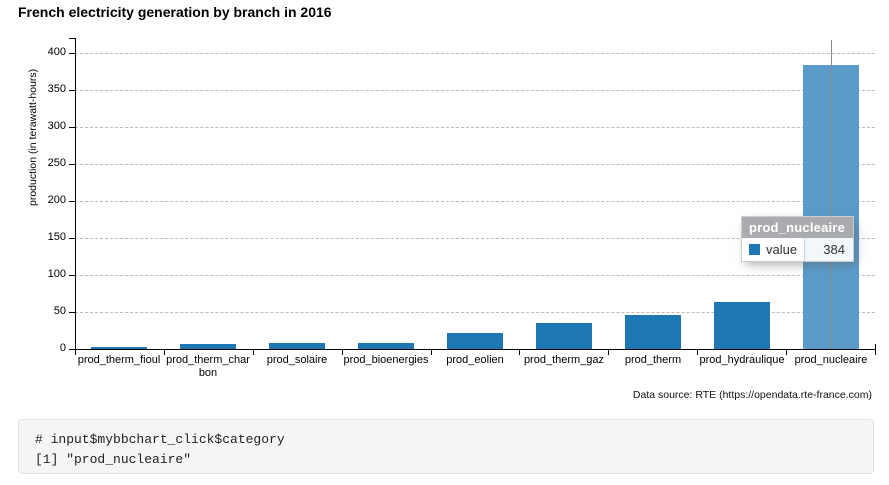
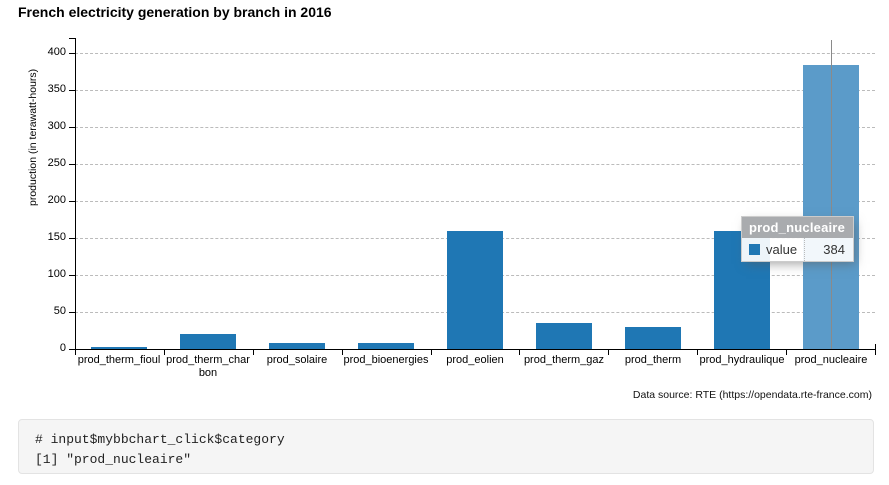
prod_therm_charbon: 10 -> 20
prod_eolien: 20 -> 160
prod_therm: 50 -> 30
prod_hydraulique: 60 -> 160
